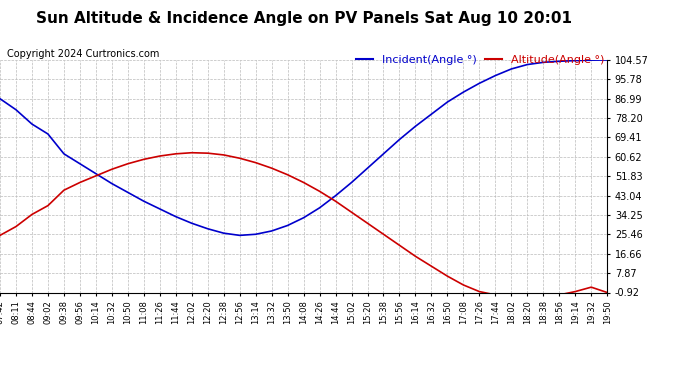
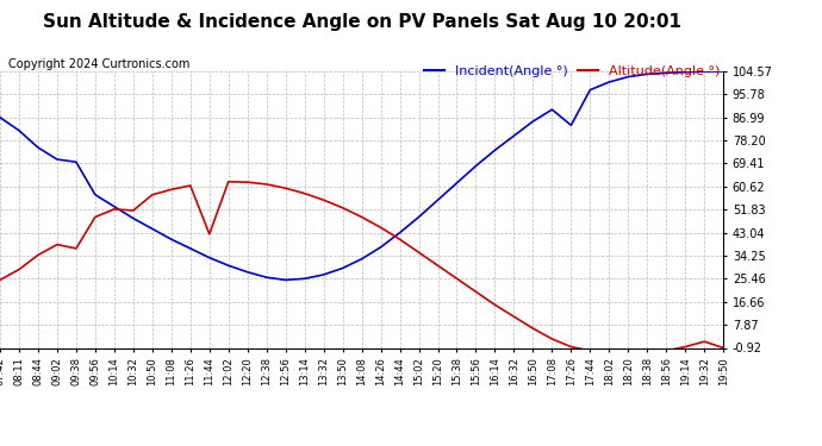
Incident(Angle °)/09:38: 62.0 -> 70.0
Altitude(Angle °)/09:38: 45.5 -> 37.0
Altitude(Angle °)/10:32: 55.0 -> 51.5
Altitude(Angle °)/11:44: 62.0 -> 42.5
Incident(Angle °)/17:26: 94.0 -> 84.0
